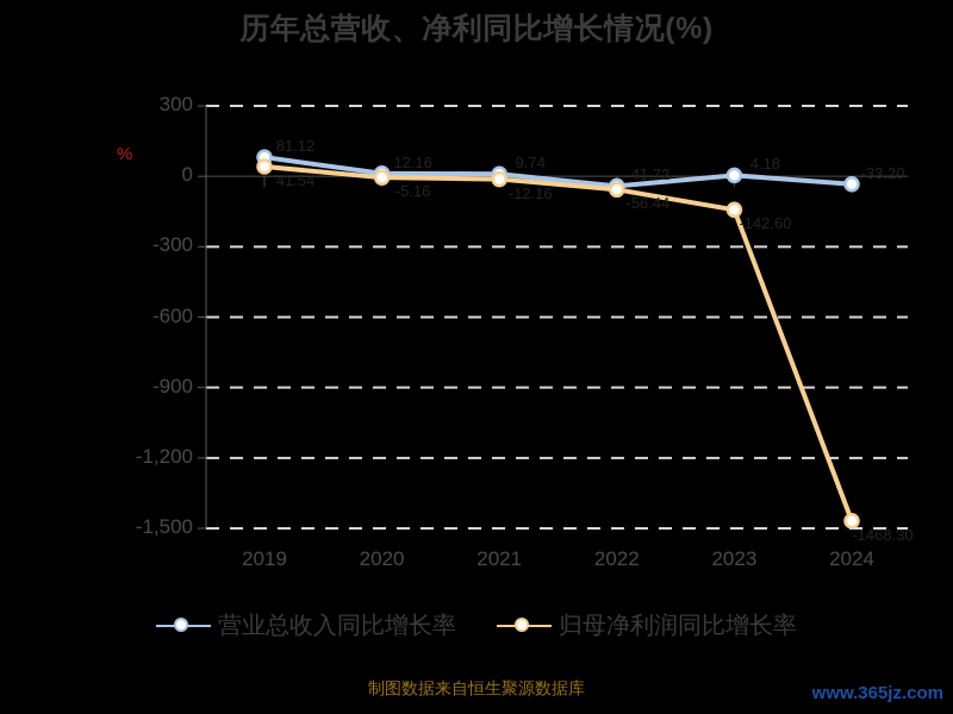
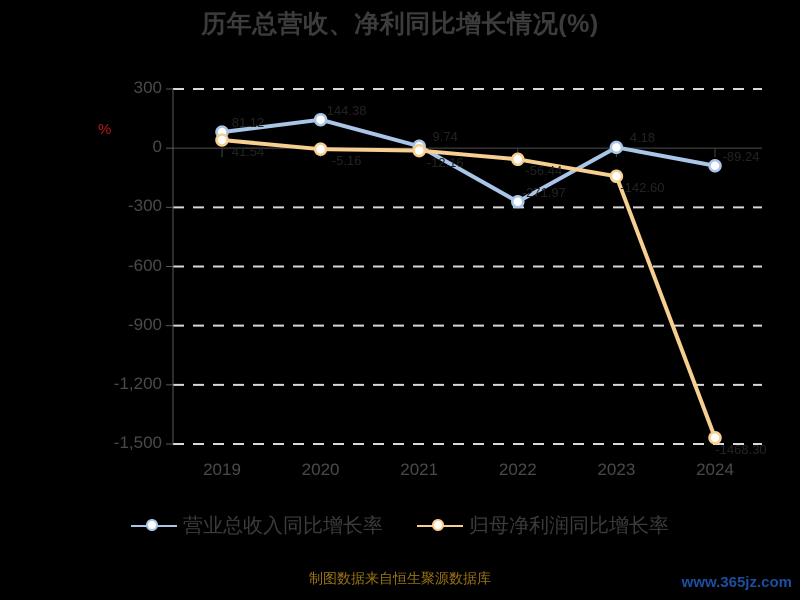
营业总收入同比增长率/2020: 12.16 -> 144.38
营业总收入同比增长率/2022: -41.72 -> -271.97
营业总收入同比增长率/2024: -33.20 -> -89.24
